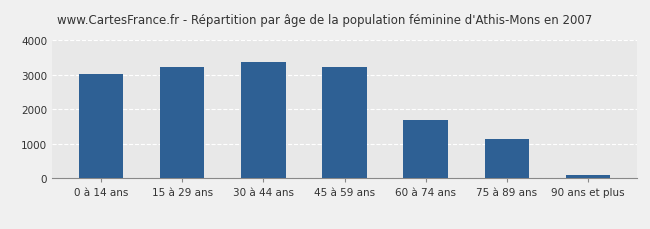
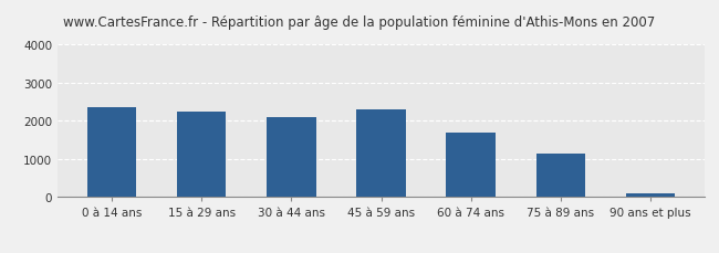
0 à 14 ans: 3020 -> 2350
15 à 29 ans: 3240 -> 2250
30 à 44 ans: 3370 -> 2100
45 à 59 ans: 3220 -> 2300
